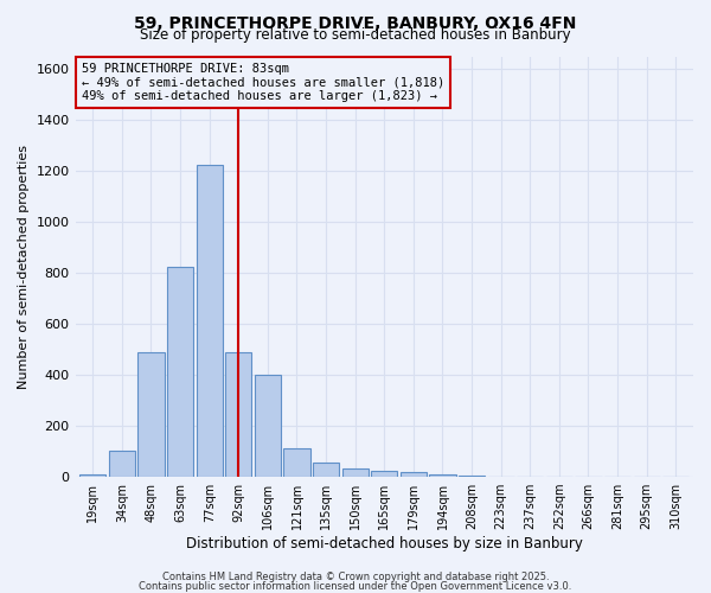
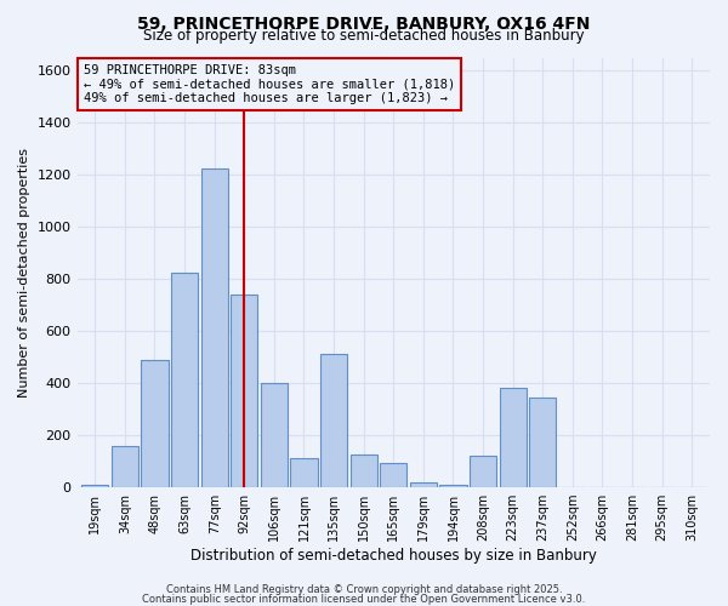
34sqm: 105 -> 160
92sqm: 490 -> 740
135sqm: 55 -> 510
150sqm: 35 -> 125
165sqm: 25 -> 95
208sqm: 3 -> 120
223sqm: 2 -> 380
237sqm: 1 -> 345
